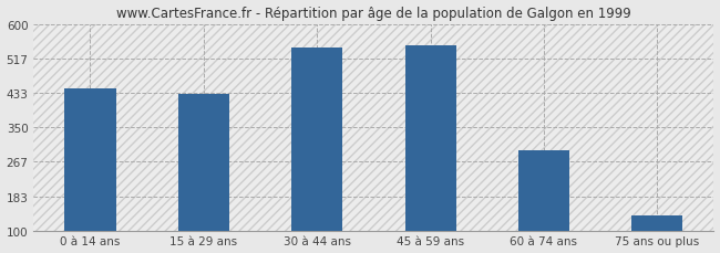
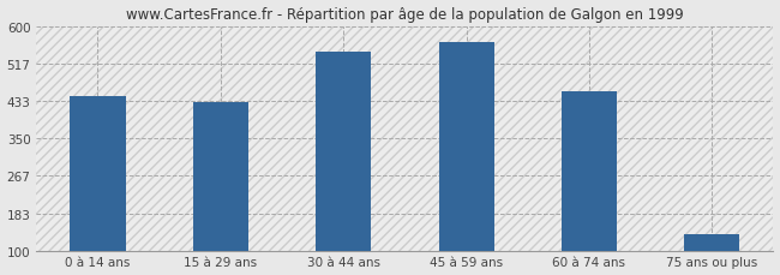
45 à 59 ans: 548 -> 565
60 à 74 ans: 295 -> 455
